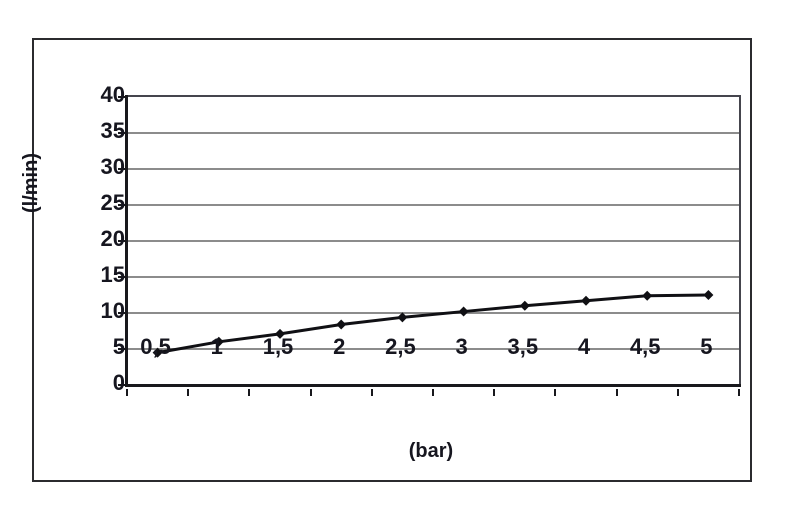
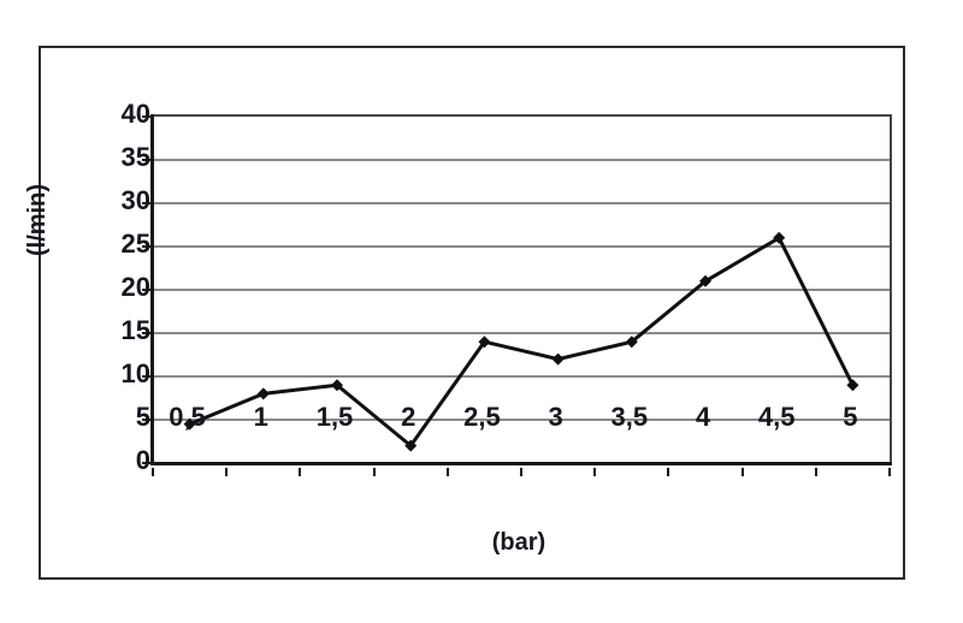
1: 6 -> 8
1,5: 7 -> 9
2: 8 -> 2
2,5: 9 -> 14
3: 10 -> 12
3,5: 11 -> 14
4: 12 -> 21
4,5: 12 -> 26
5: 12 -> 9
